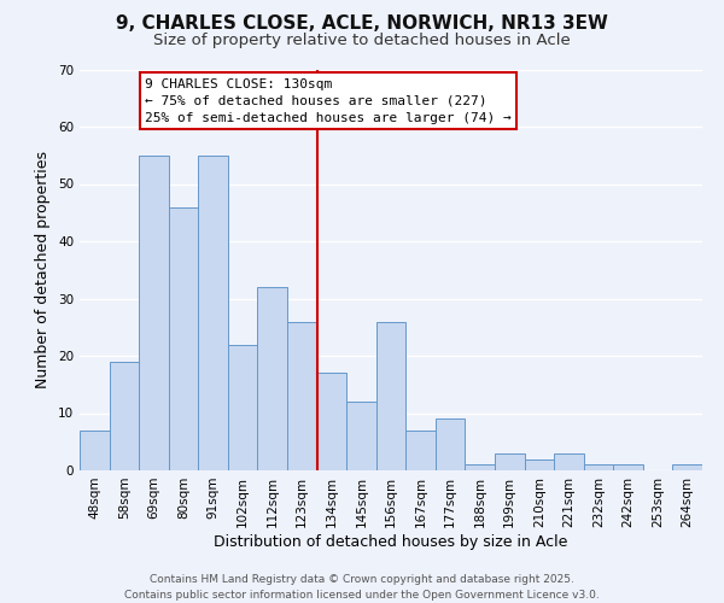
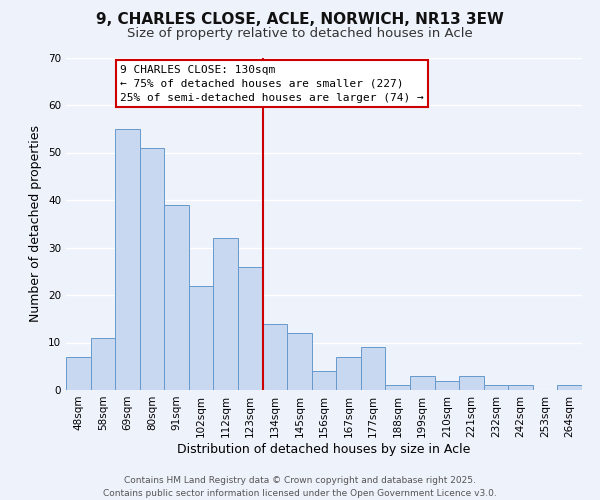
58sqm: 19 -> 11
80sqm: 46 -> 51
91sqm: 55 -> 39
134sqm: 17 -> 14
156sqm: 26 -> 4
